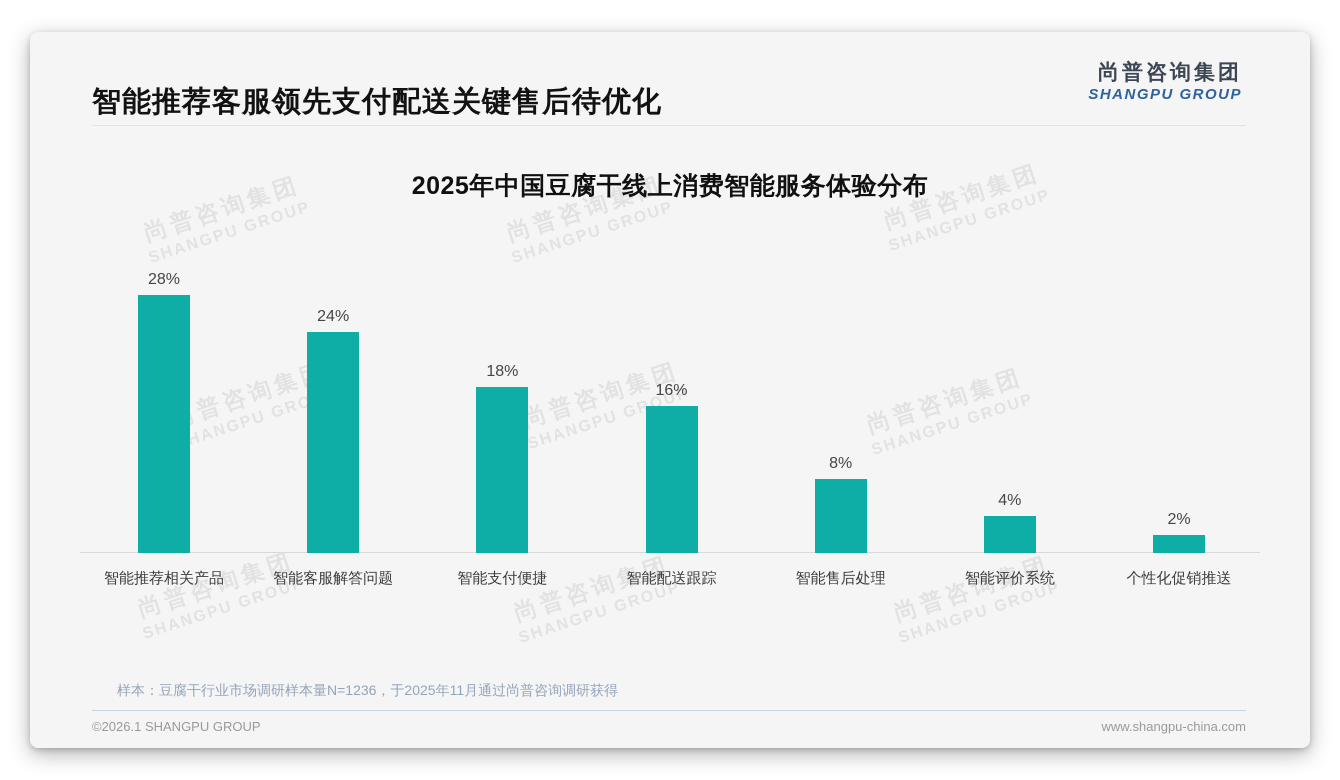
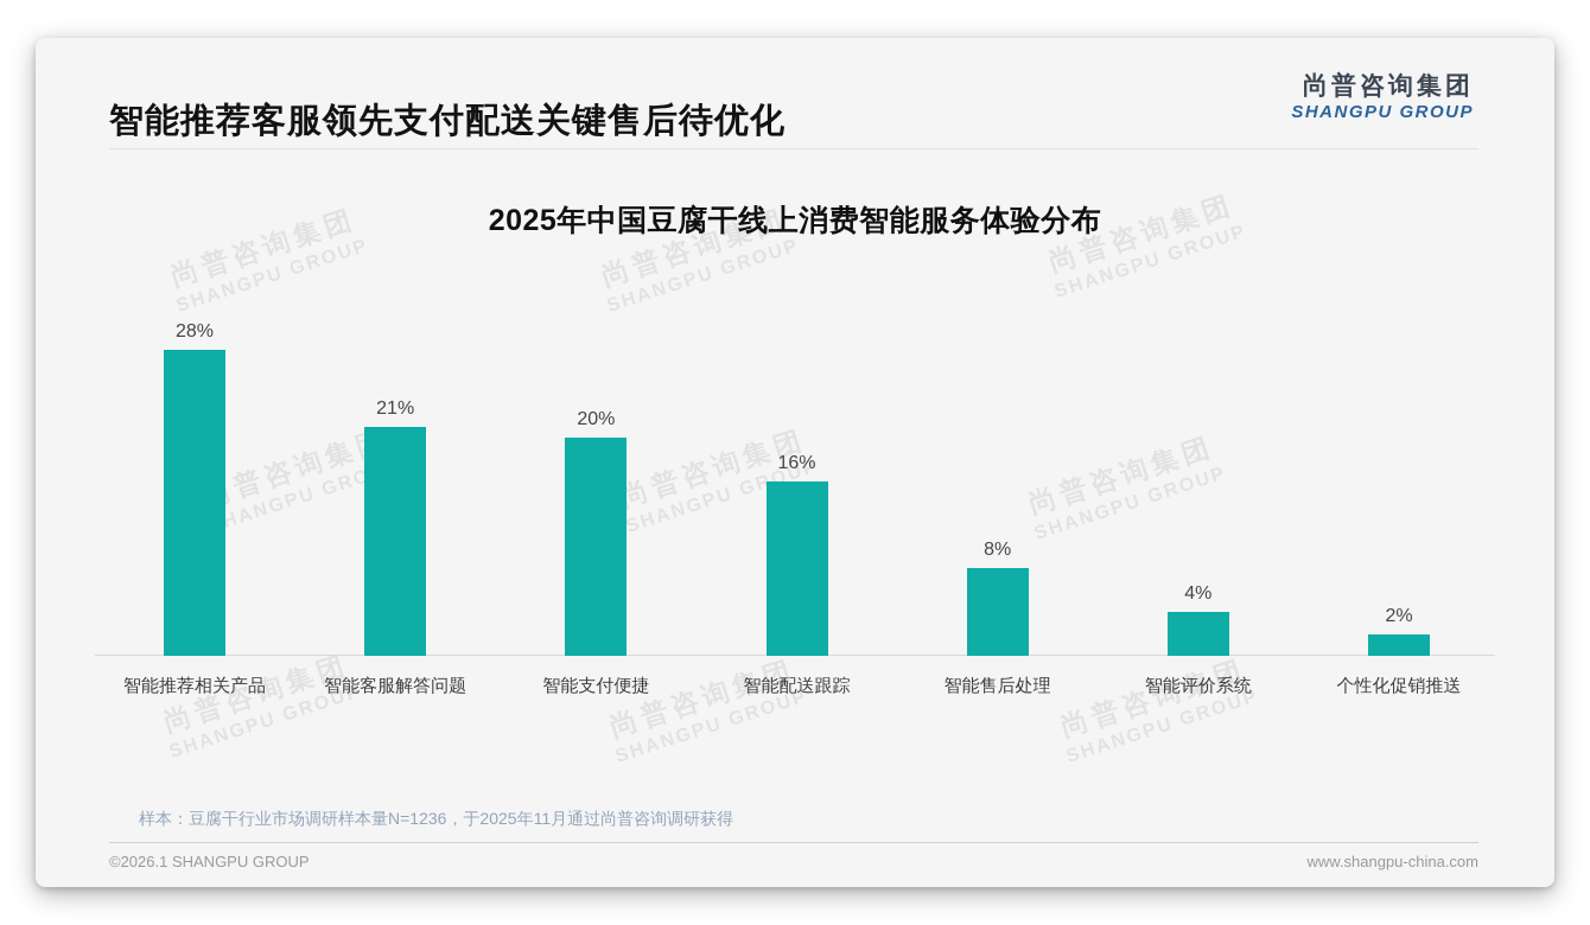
智能客服解答问题: 24% -> 21%
智能支付便捷: 18% -> 20%
